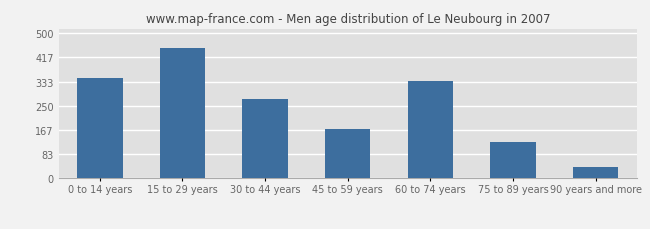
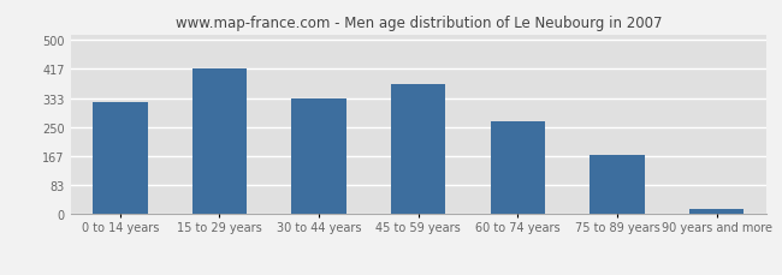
0 to 14 years: 345 -> 323
15 to 29 years: 450 -> 418
30 to 44 years: 275 -> 333
45 to 59 years: 170 -> 373
60 to 74 years: 335 -> 268
75 to 89 years: 125 -> 170
90 years and more: 40 -> 15
